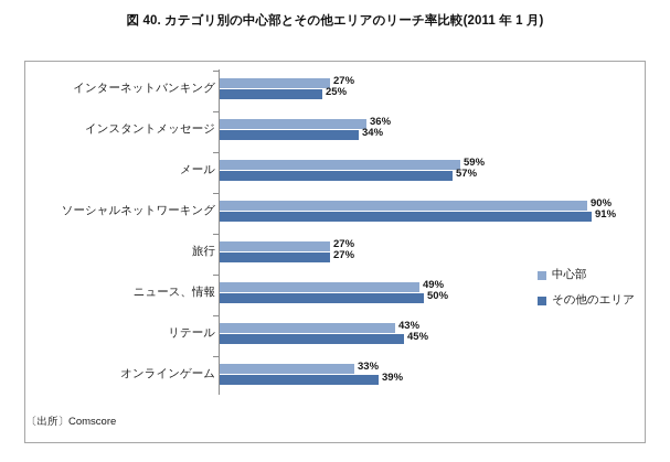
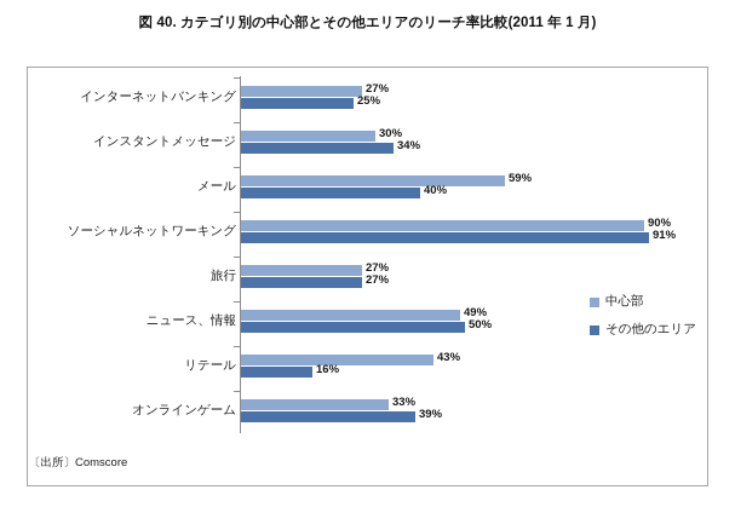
中心部/インスタントメッセージ: 36% -> 30%
その他のエリア/メール: 57% -> 40%
その他のエリア/リテール: 45% -> 16%
